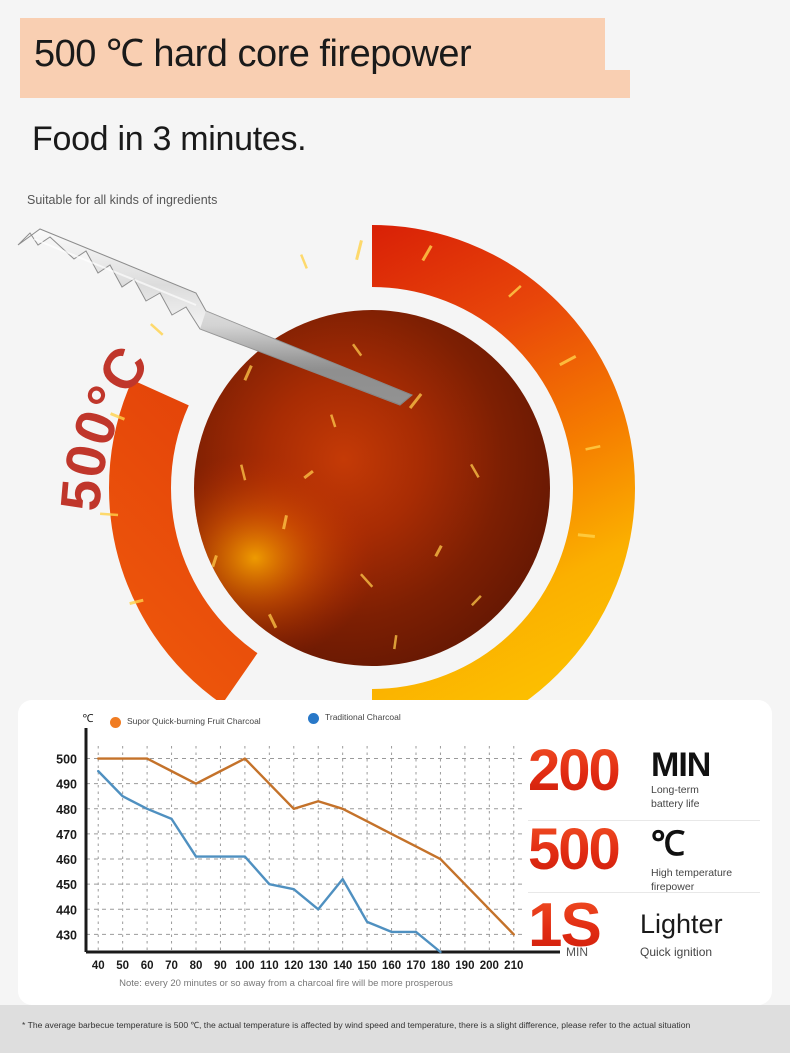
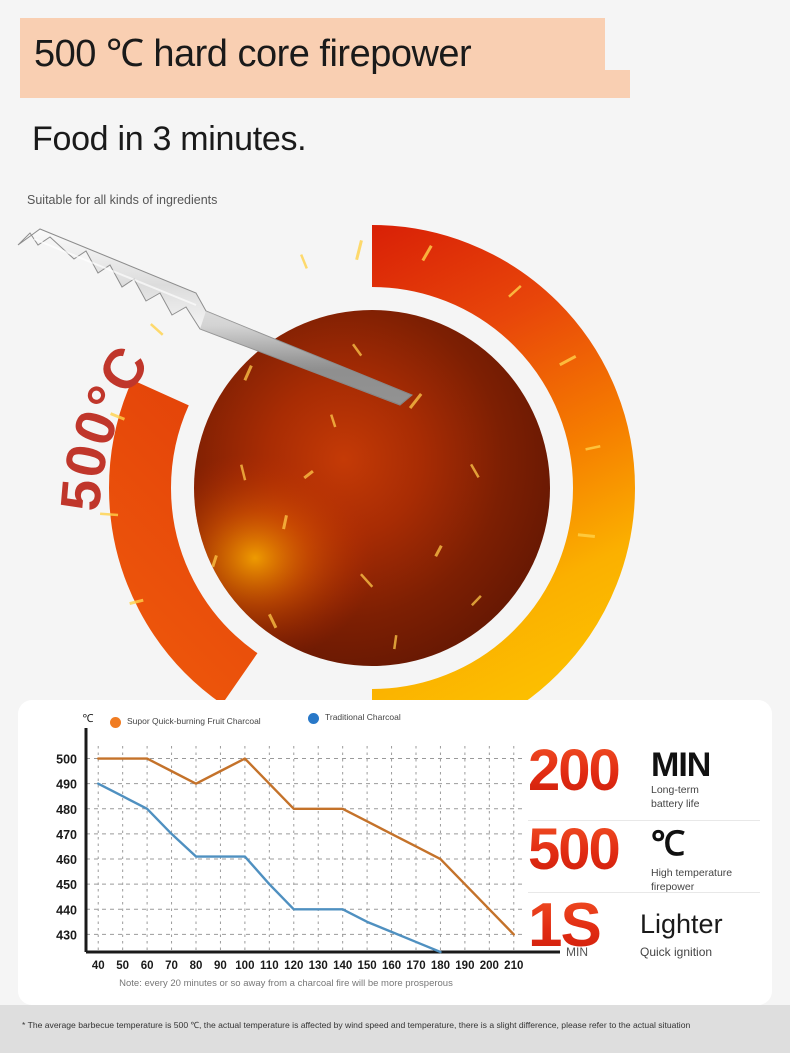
Traditional Charcoal/40: 495 -> 490
Traditional Charcoal/70: 476 -> 470
Traditional Charcoal/120: 448 -> 440
Supor Quick-burning Fruit Charcoal/130: 483 -> 480
Traditional Charcoal/140: 452 -> 440
Traditional Charcoal/170: 431 -> 427
